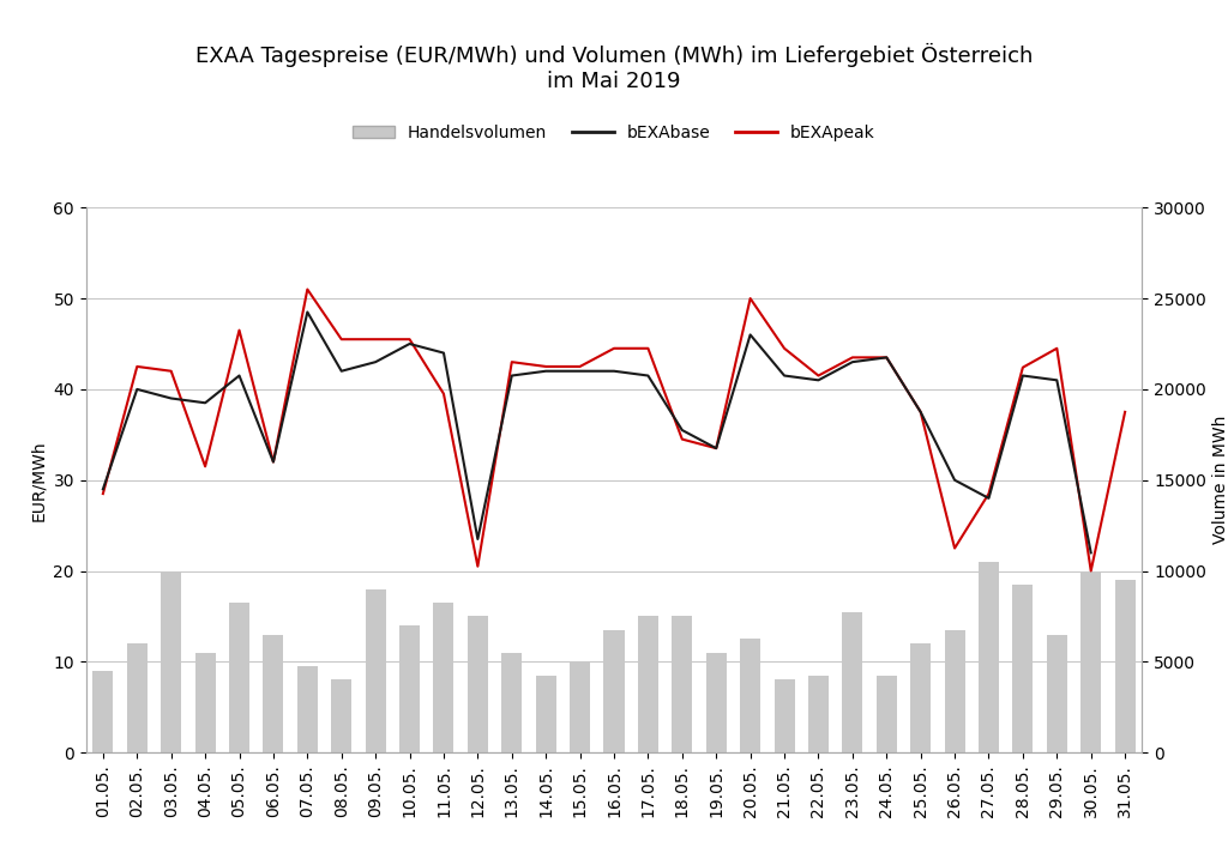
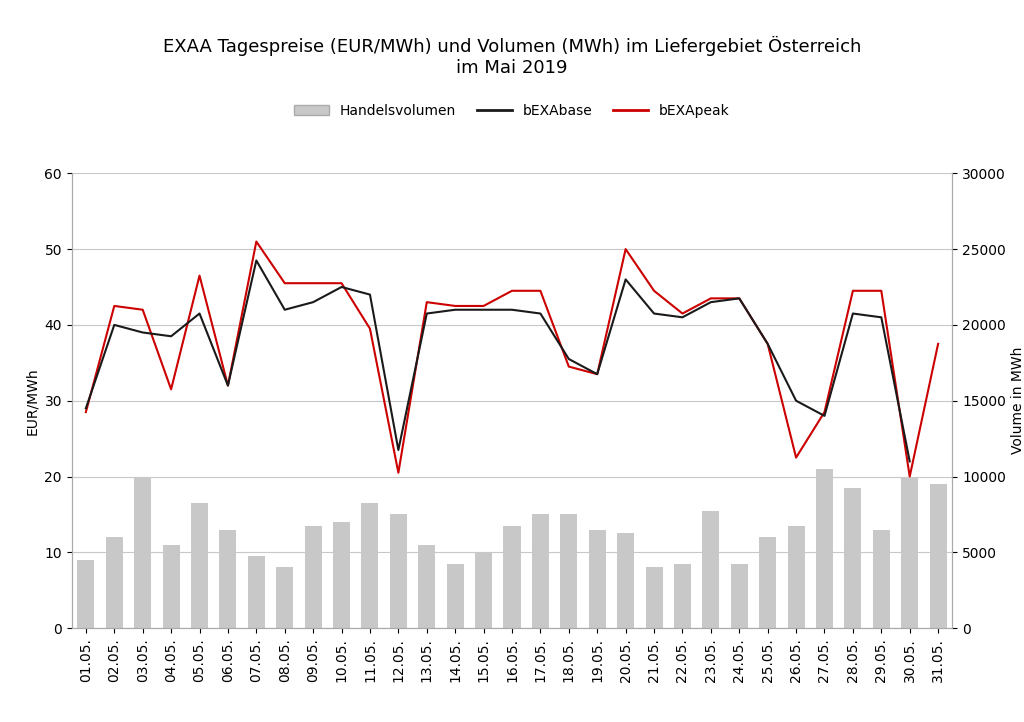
Handelsvolumen/09.05.: 18.0 -> 13.5
Handelsvolumen/19.05.: 11.0 -> 13.0
bEXApeak/28.05.: 42.4 -> 44.5
